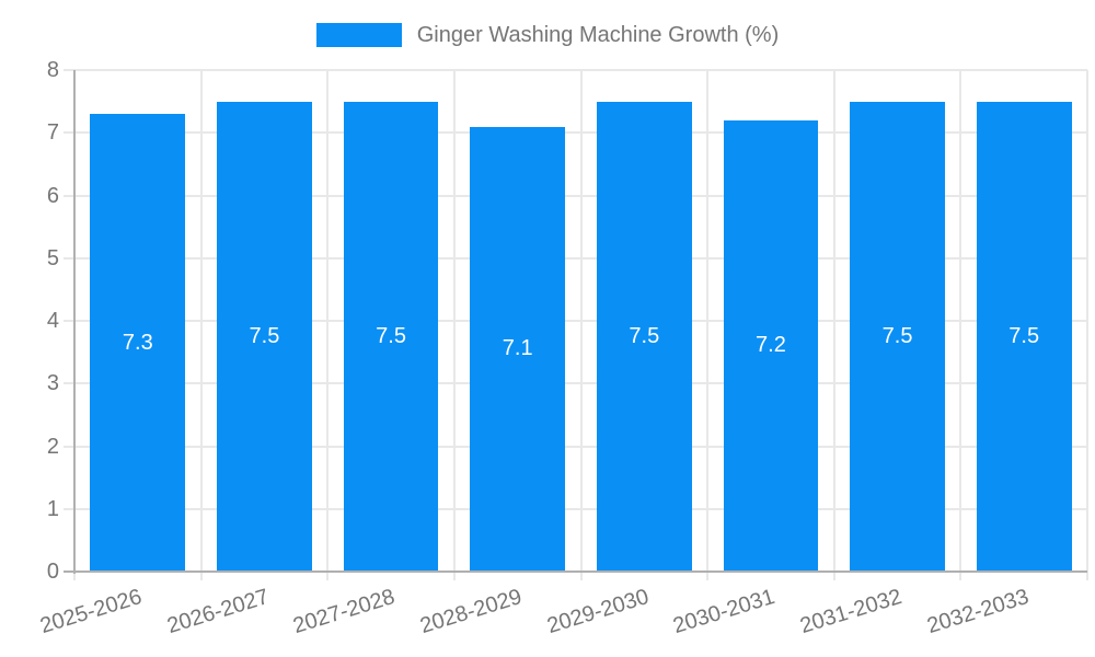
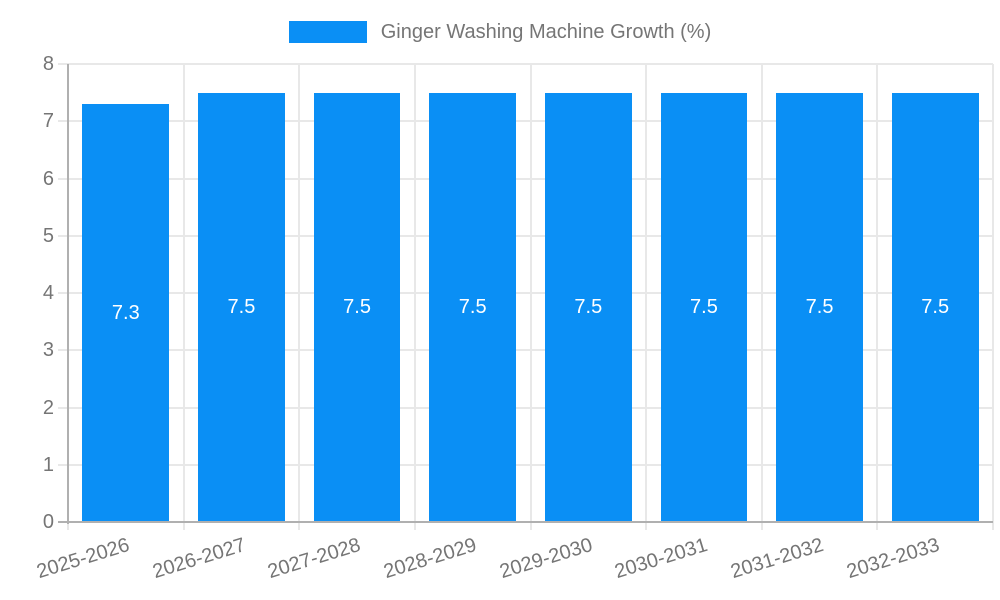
2028-2029: 7.1 -> 7.5
2030-2031: 7.2 -> 7.5
